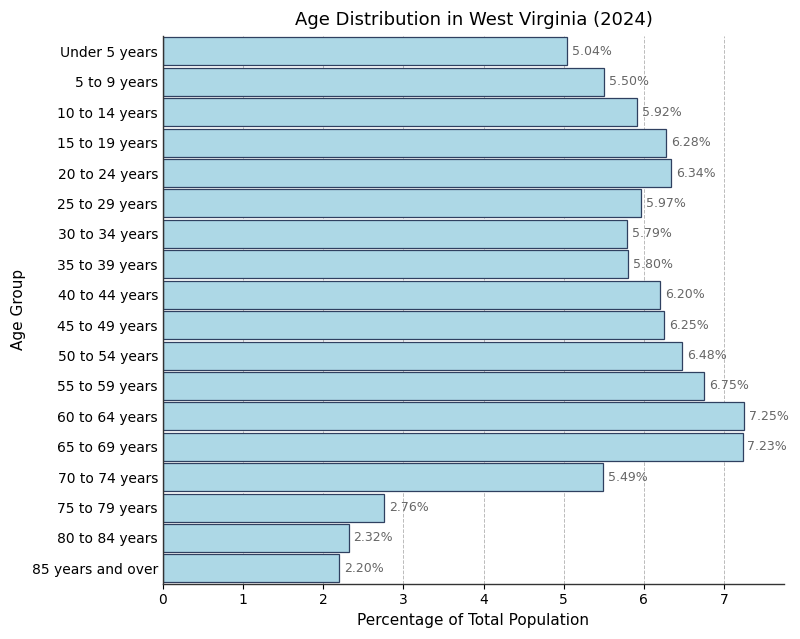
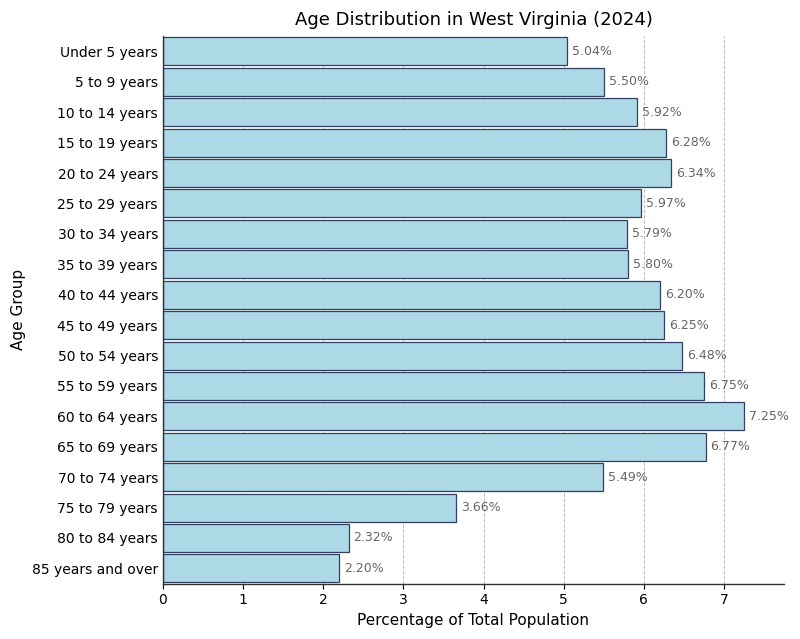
65 to 69 years: 7.23% -> 6.77%
75 to 79 years: 2.76% -> 3.66%
